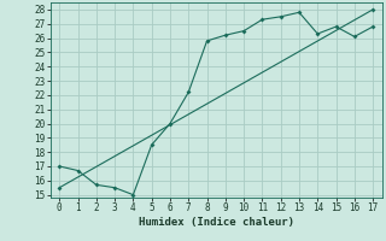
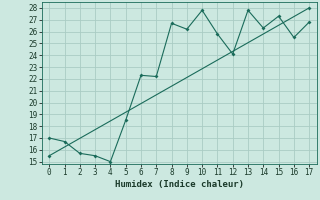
6: 20.0 -> 22.3
8: 25.8 -> 26.7
10: 26.5 -> 27.8
11: 27.3 -> 25.8
12: 27.5 -> 24.1
15: 26.8 -> 27.3
16: 26.1 -> 25.5
